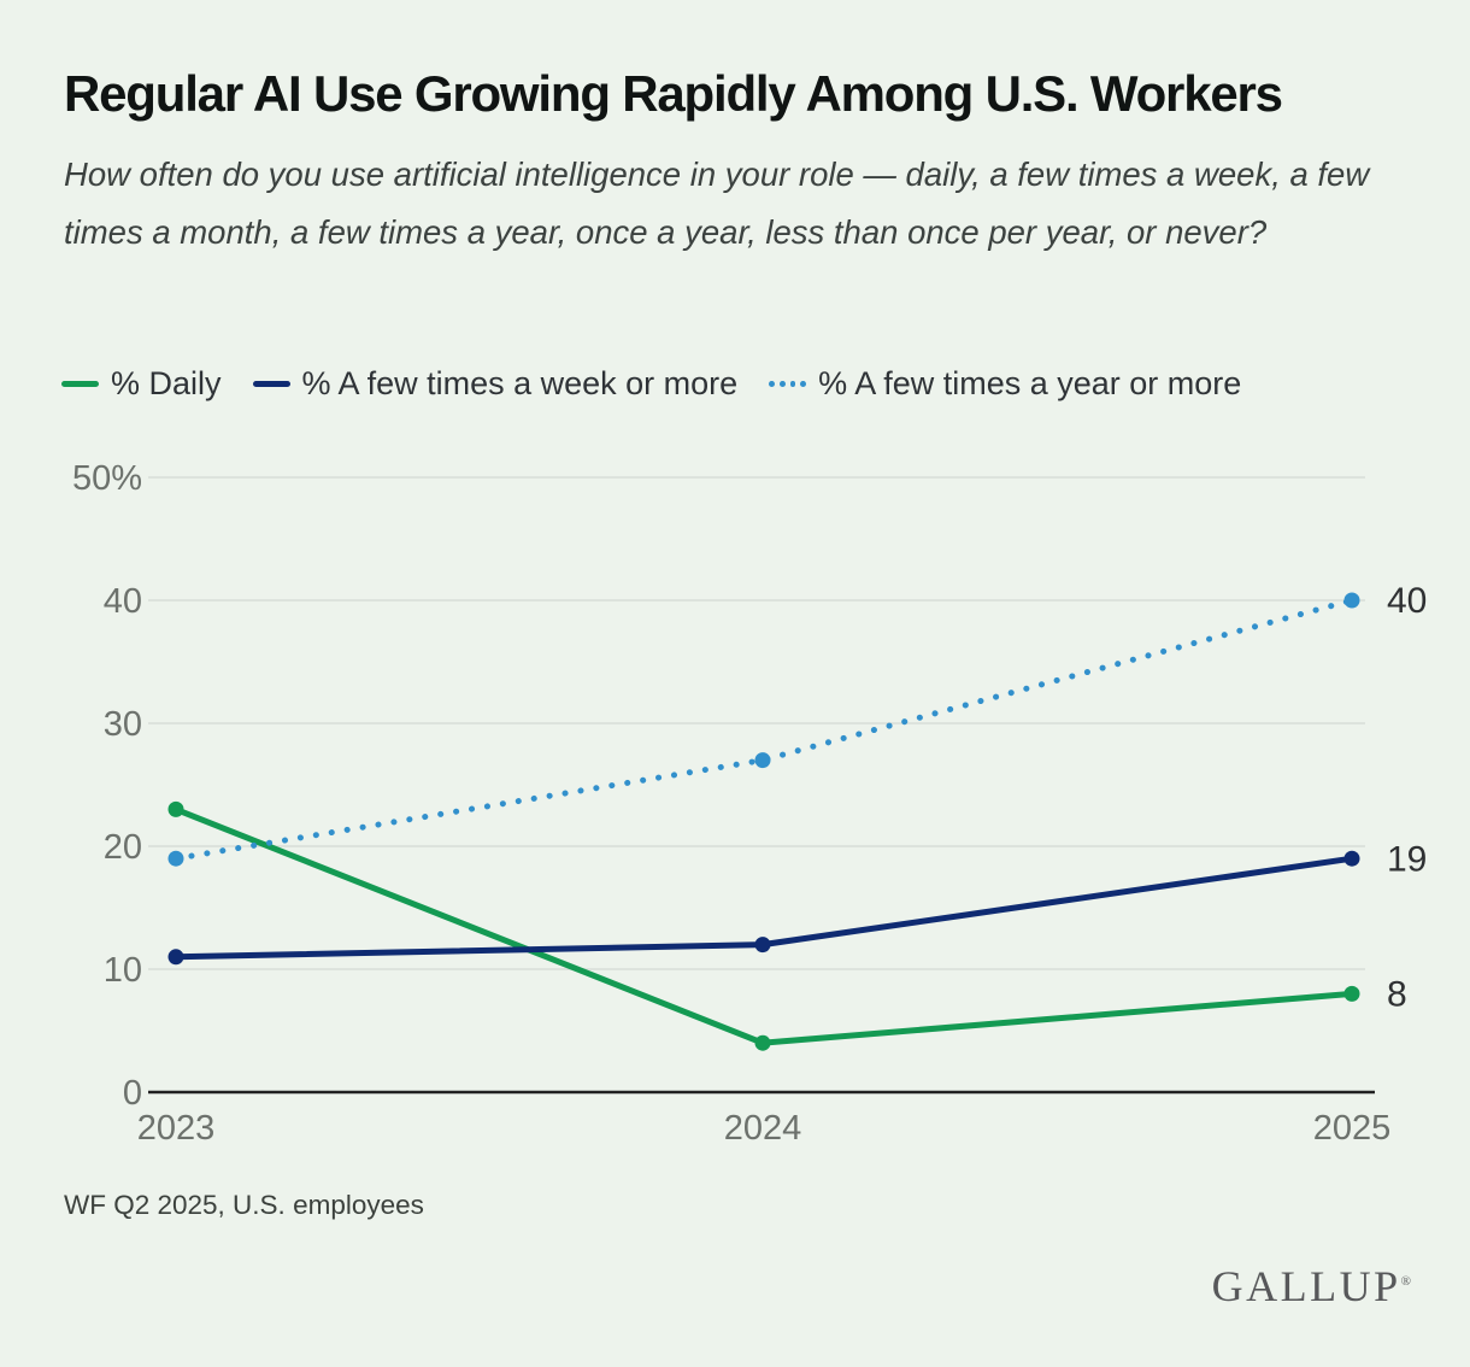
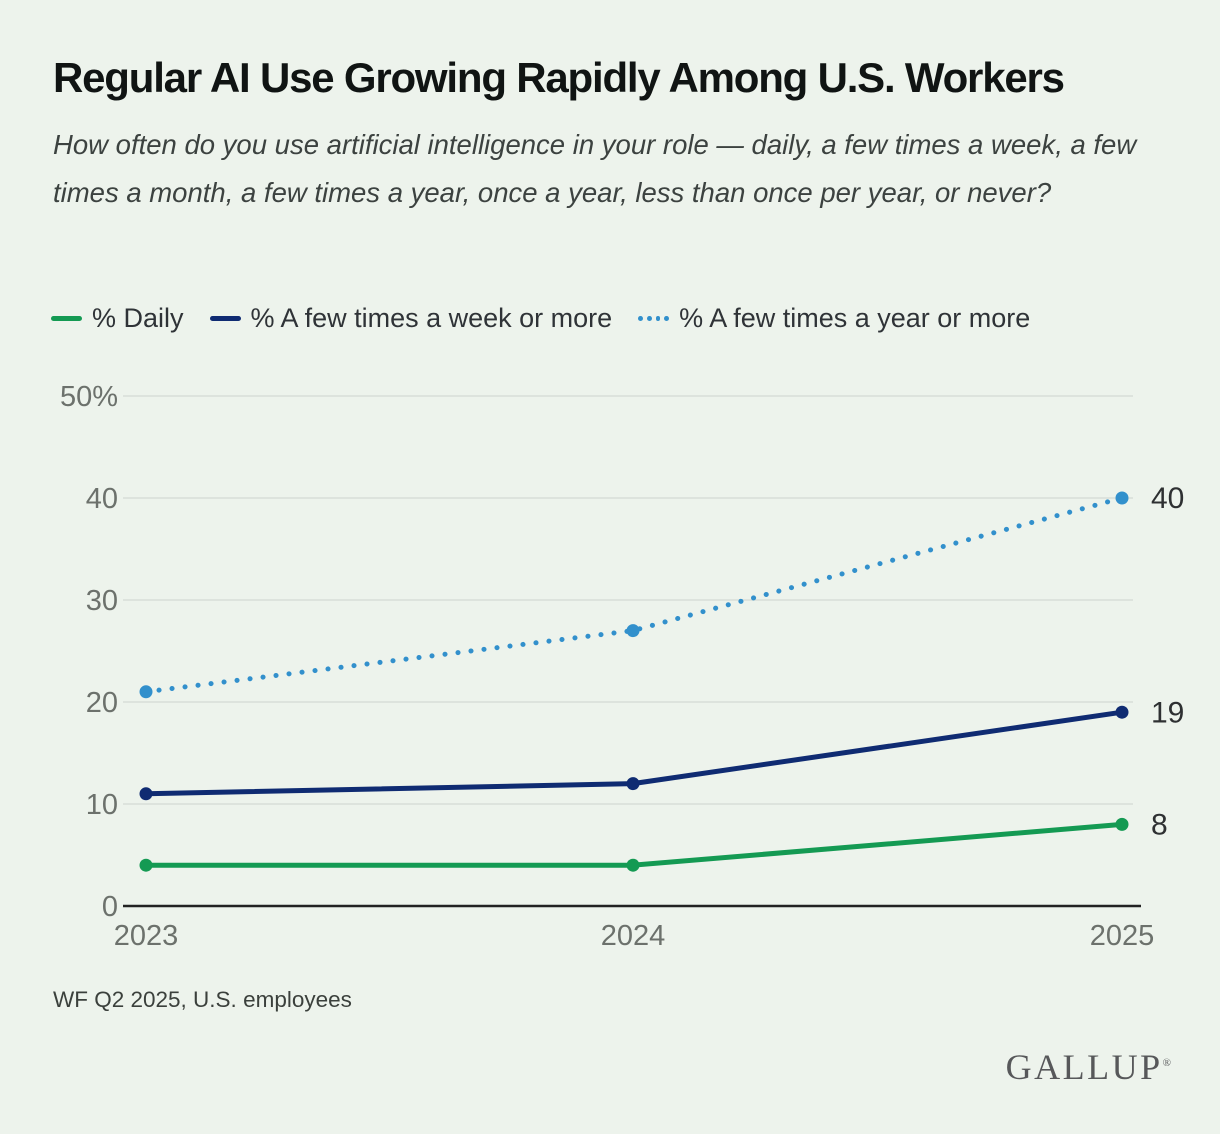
% Daily/2023: 23% -> 4%
% A few times a year or more/2023: 19% -> 21%
